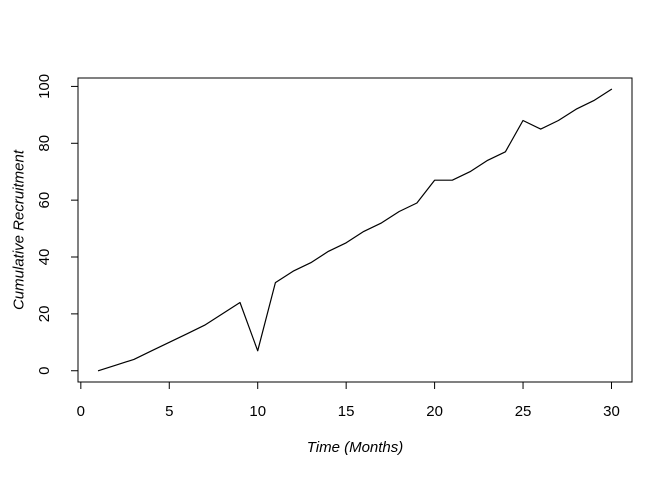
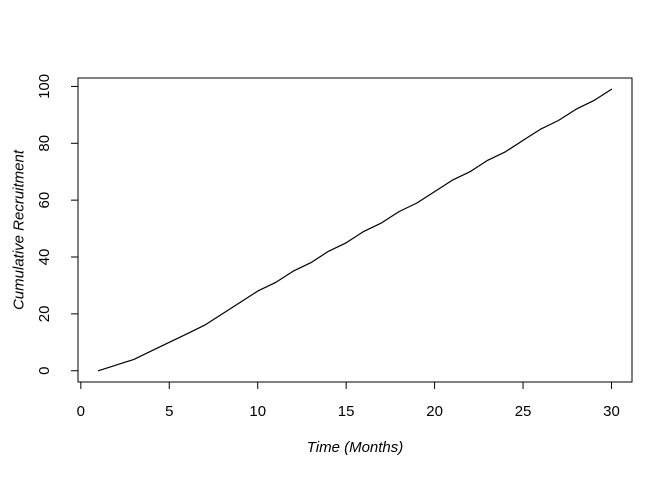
10: 7 -> 28
20: 67 -> 63
25: 88 -> 81
